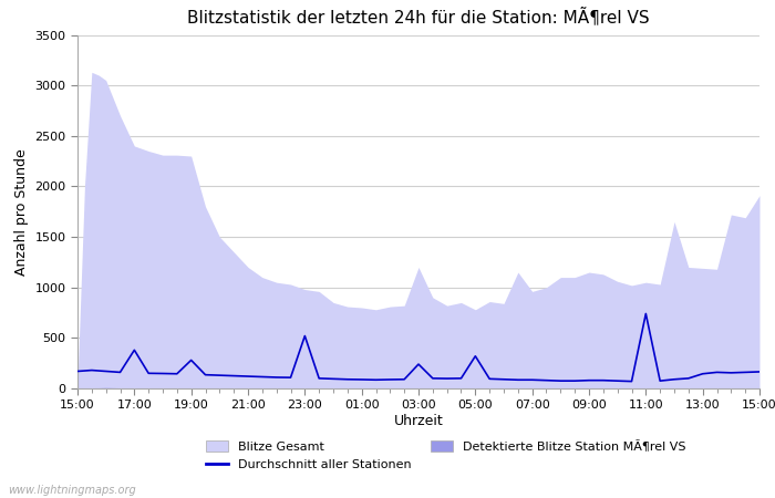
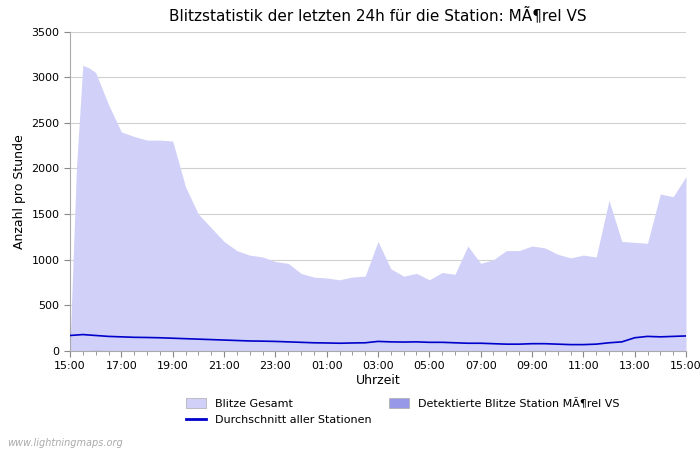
Durchschnitt aller Stationen/17:00: 380 -> 160
Durchschnitt aller Stationen/19:00: 280 -> 140
Durchschnitt aller Stationen/23:00: 520 -> 100
Durchschnitt aller Stationen/03:00: 240 -> 100
Durchschnitt aller Stationen/05:00: 320 -> 100
Durchschnitt aller Stationen/11:00: 740 -> 70
